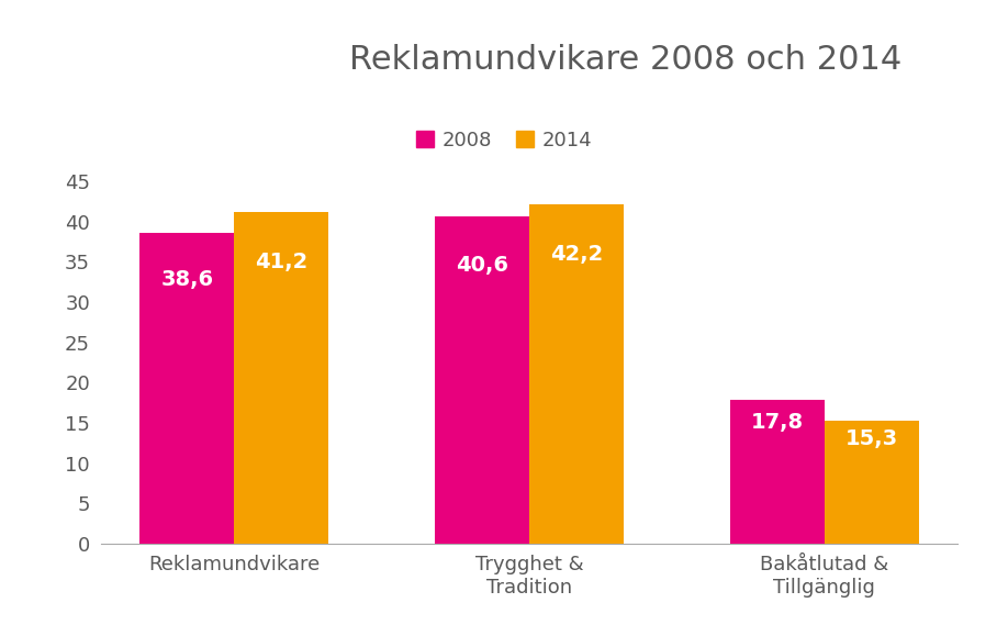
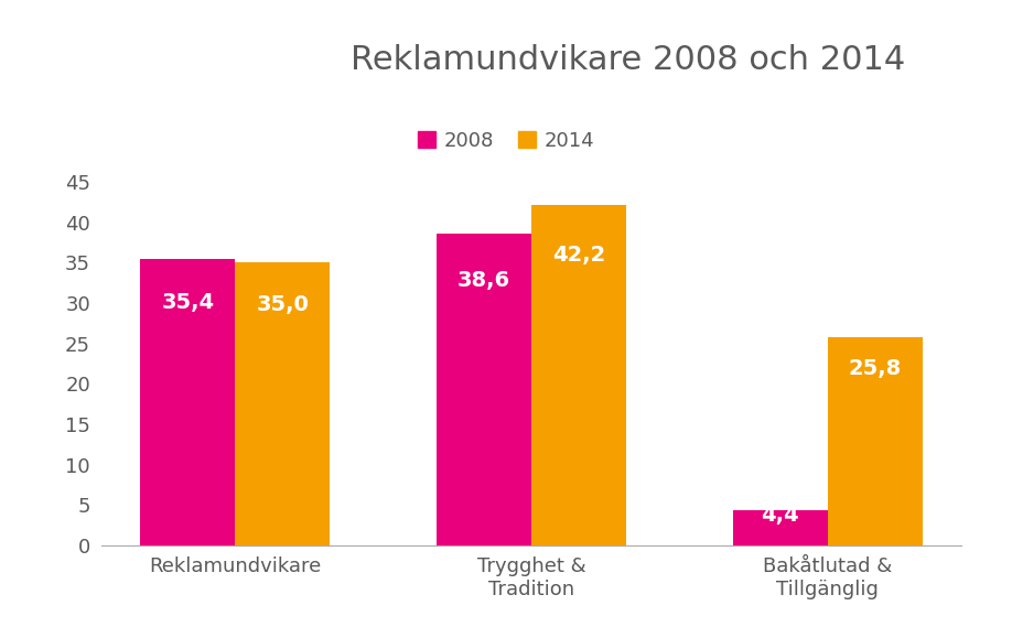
2008/Reklamundvikare: 38,6 -> 35,4
2014/Reklamundvikare: 41,2 -> 35,0
2008/Trygghet & Tradition: 40,6 -> 38,6
2008/Bakåtlutad & Tillgänglig: 17,8 -> 4,4
2014/Bakåtlutad & Tillgänglig: 15,3 -> 25,8
